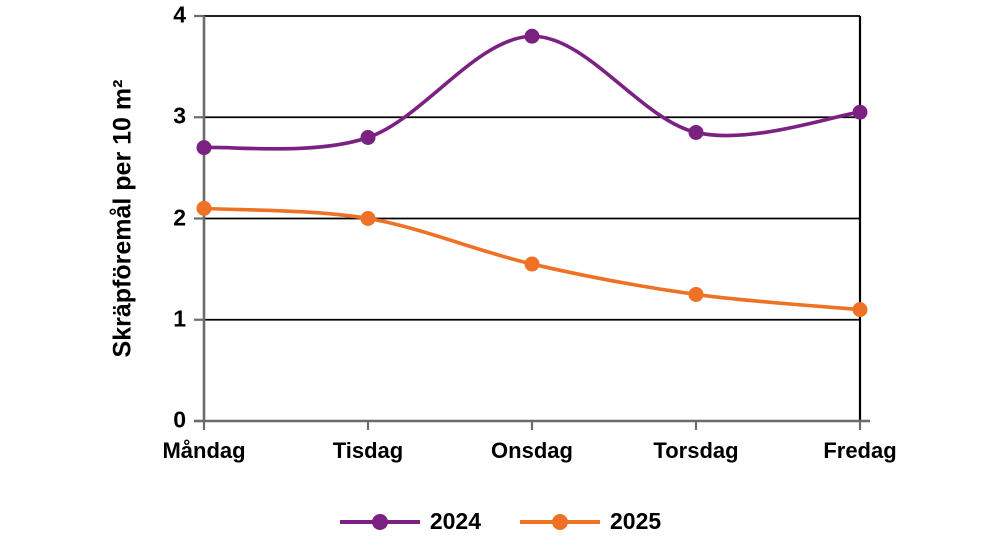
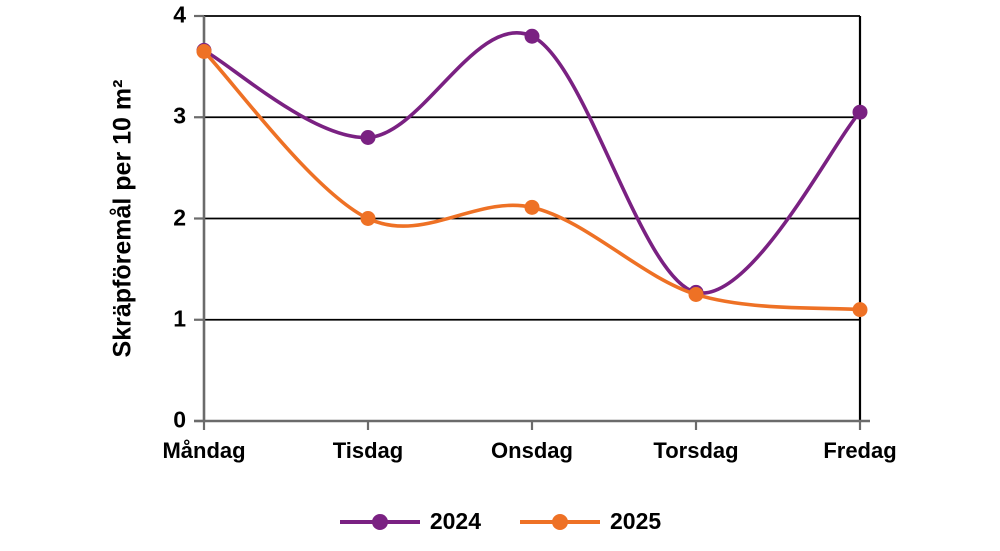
2024/Måndag: 2.70 -> 3.66
2025/Måndag: 2.10 -> 3.65
2025/Onsdag: 1.55 -> 2.11
2024/Torsdag: 2.85 -> 1.27
